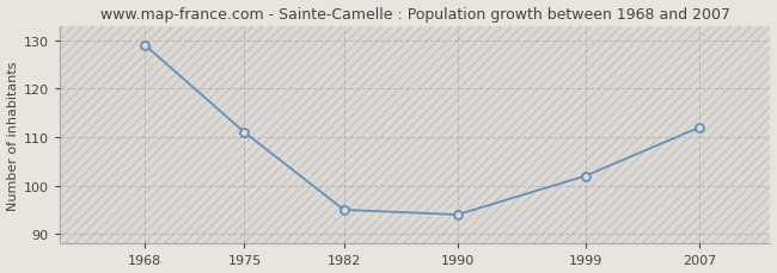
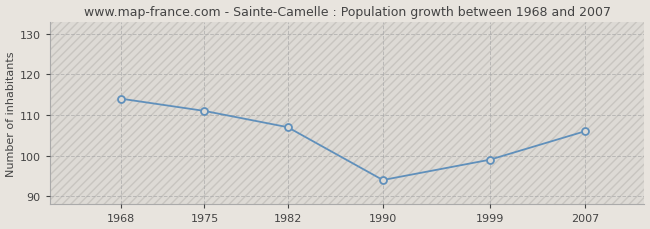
1968: 129 -> 114
1982: 95 -> 107
1999: 102 -> 99
2007: 112 -> 106
